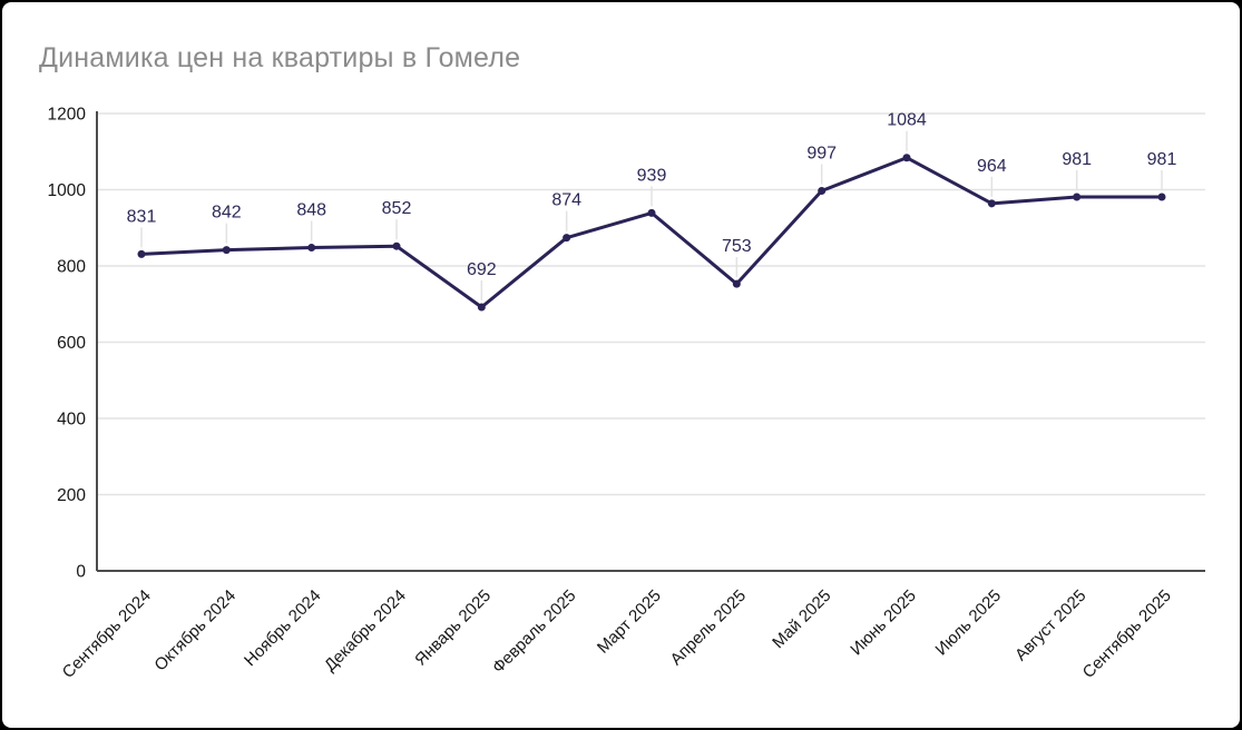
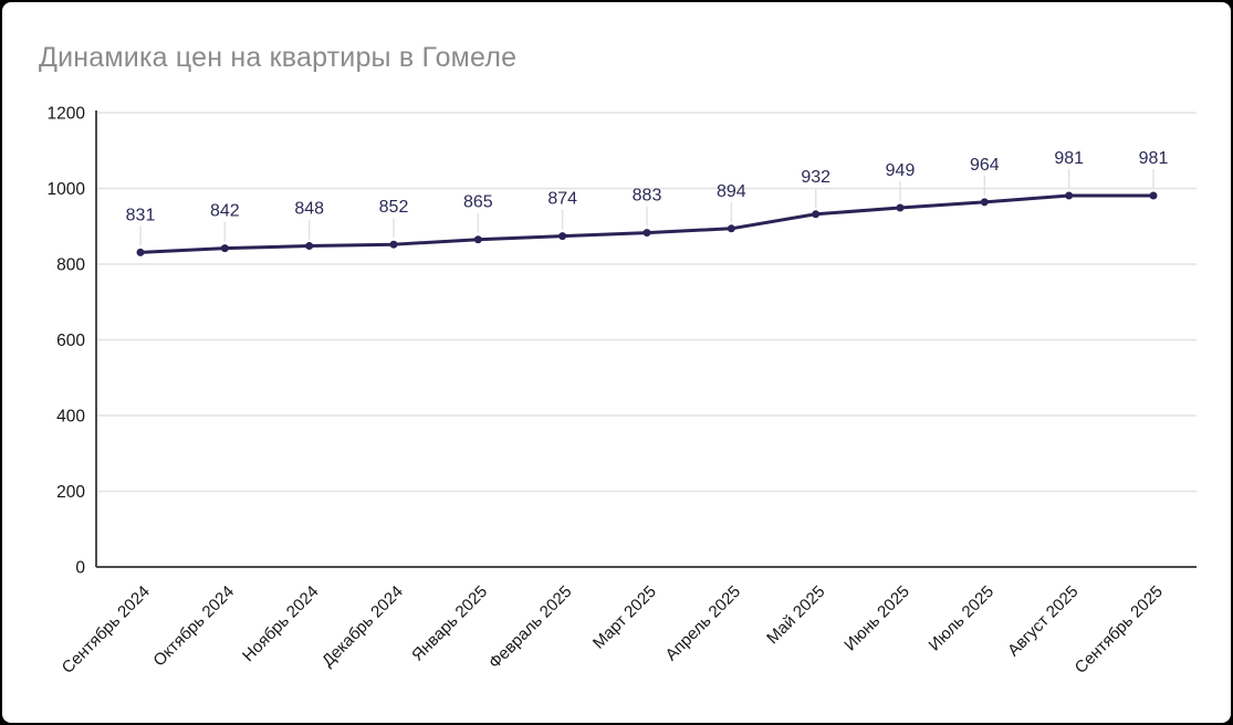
Январь 2025: 692 -> 865
Март 2025: 939 -> 883
Апрель 2025: 753 -> 894
Май 2025: 997 -> 932
Июнь 2025: 1084 -> 949
